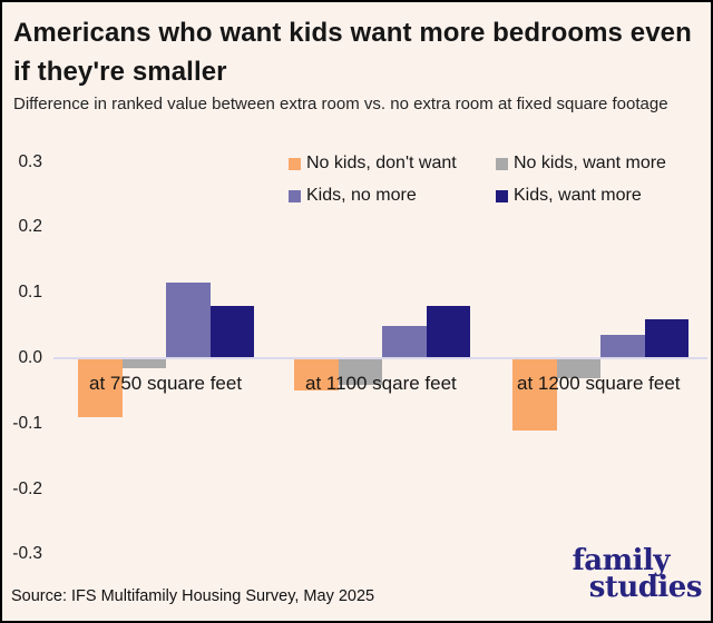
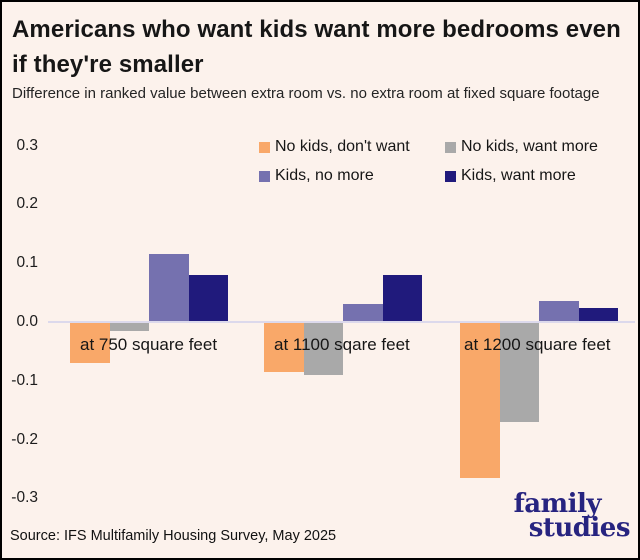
No kids, don't want/at 750 square feet: -0.09 -> -0.07
No kids, don't want/at 1100 sqare feet: -0.05 -> -0.09
No kids, want more/at 1100 sqare feet: -0.04 -> -0.09
Kids, no more/at 1100 sqare feet: 0.05 -> 0.03
No kids, don't want/at 1200 square feet: -0.11 -> -0.27
No kids, want more/at 1200 square feet: -0.03 -> -0.17
Kids, want more/at 1200 square feet: 0.06 -> 0.02
